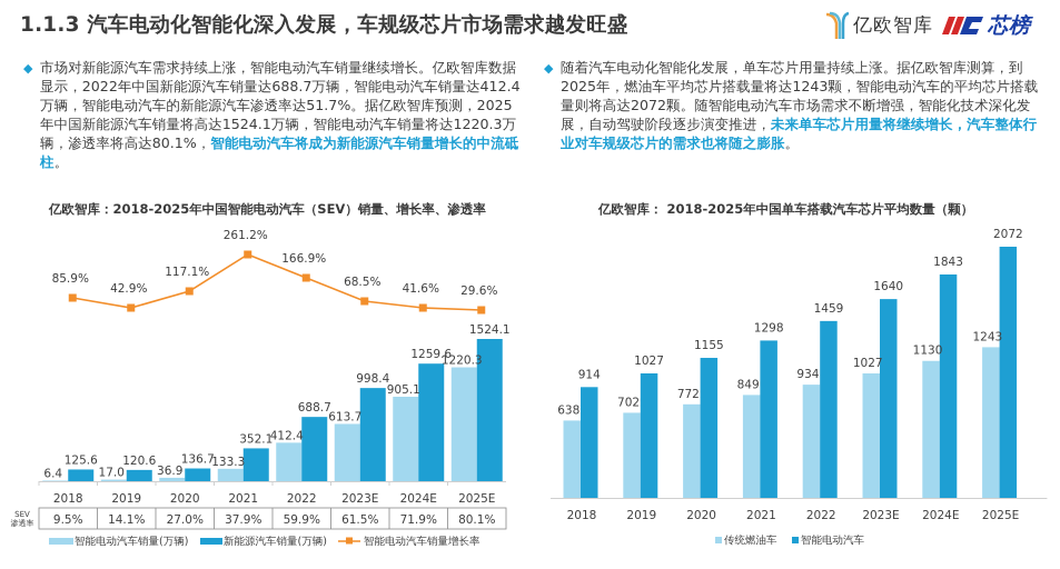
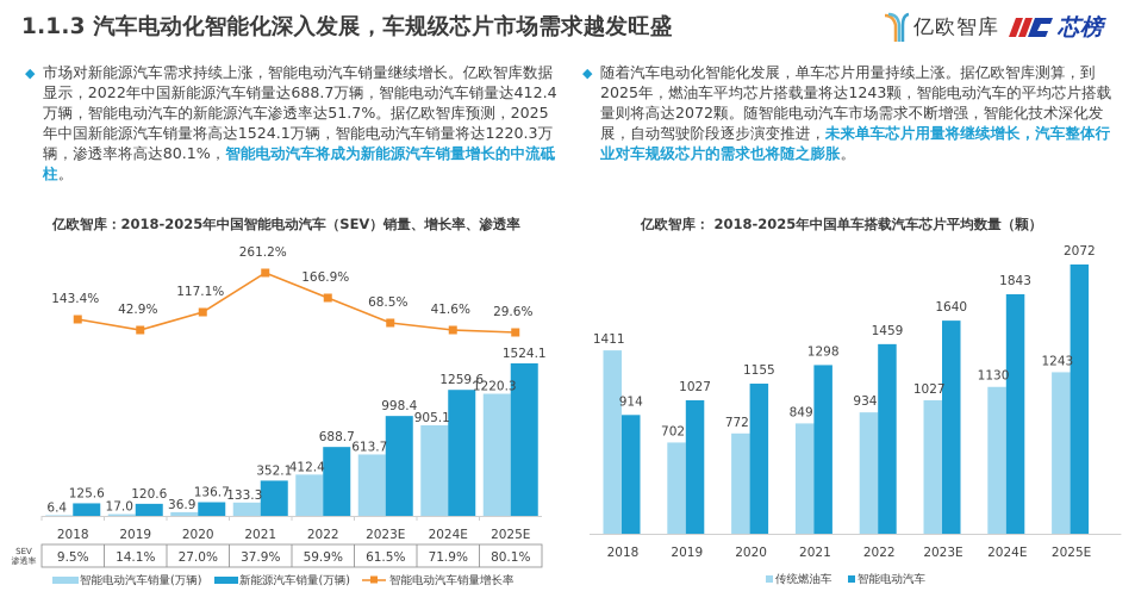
亿欧智库：2018-2025年中国智能电动汽车（SEV）销量、增长率、渗透率/智能电动汽车销量增长率/2018: 85.9% -> 143.4%
亿欧智库： 2018-2025年中国单车搭载汽车芯片平均数量（颗）/传统燃油车/2018: 638 -> 1411
